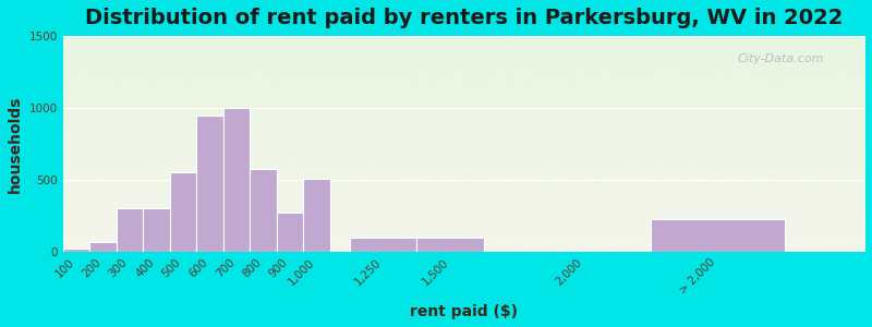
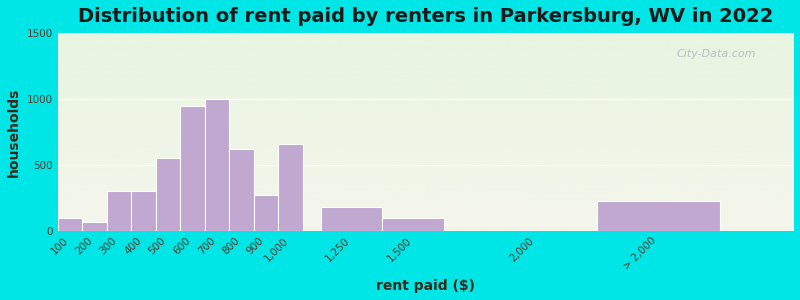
100: 20 -> 100
800: 580 -> 620
1,000: 510 -> 660
1,250: 100 -> 180
